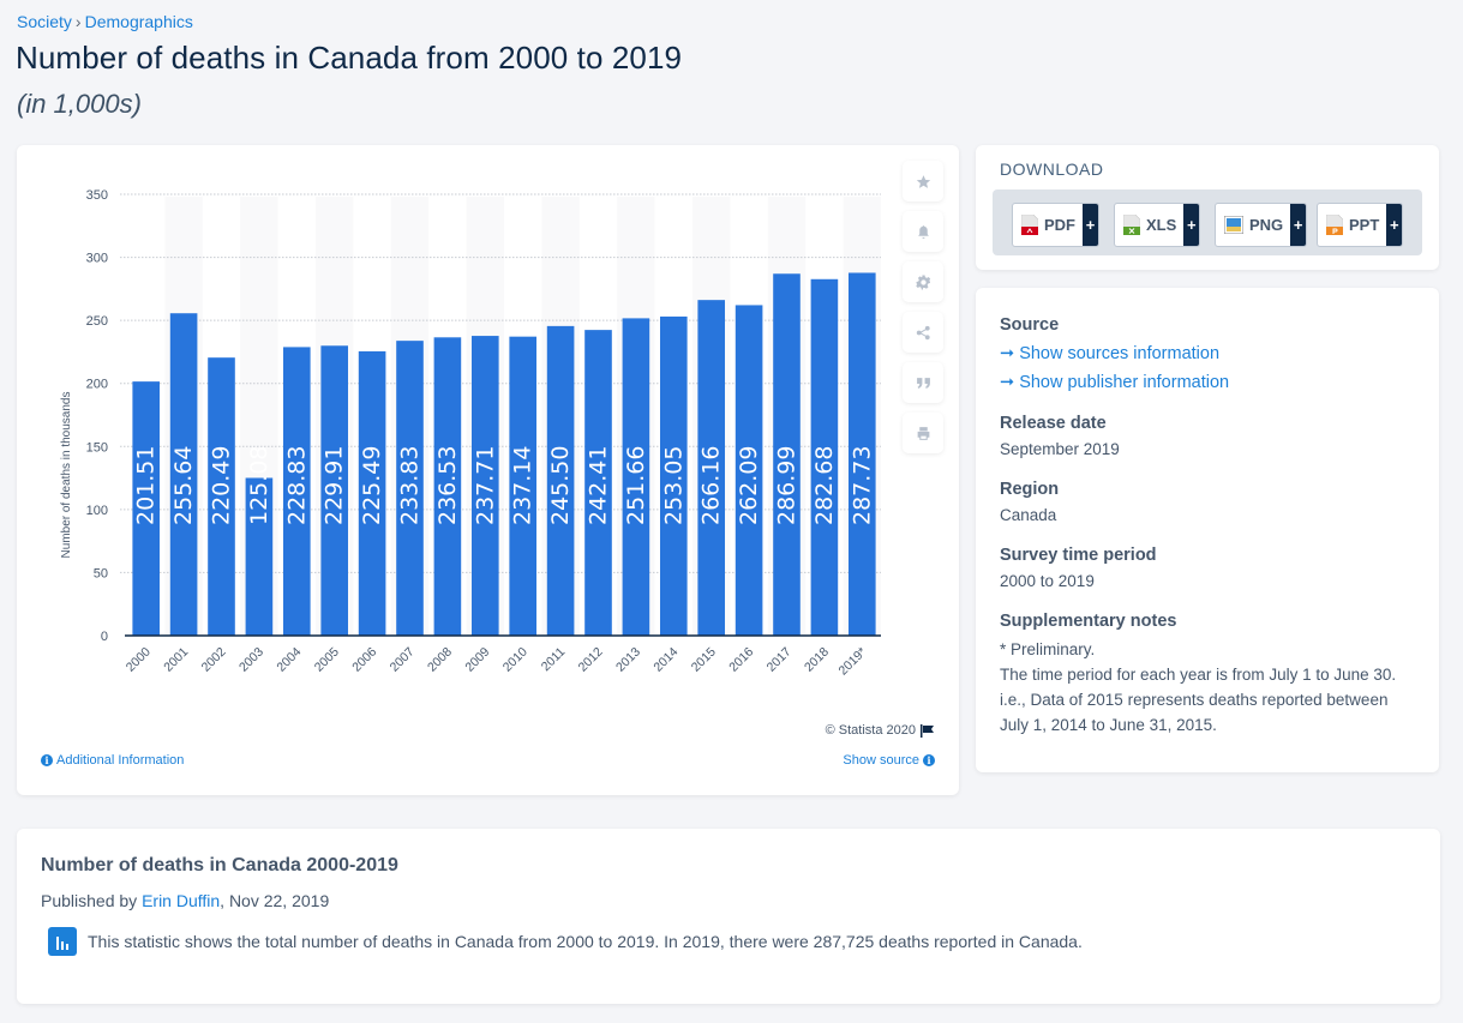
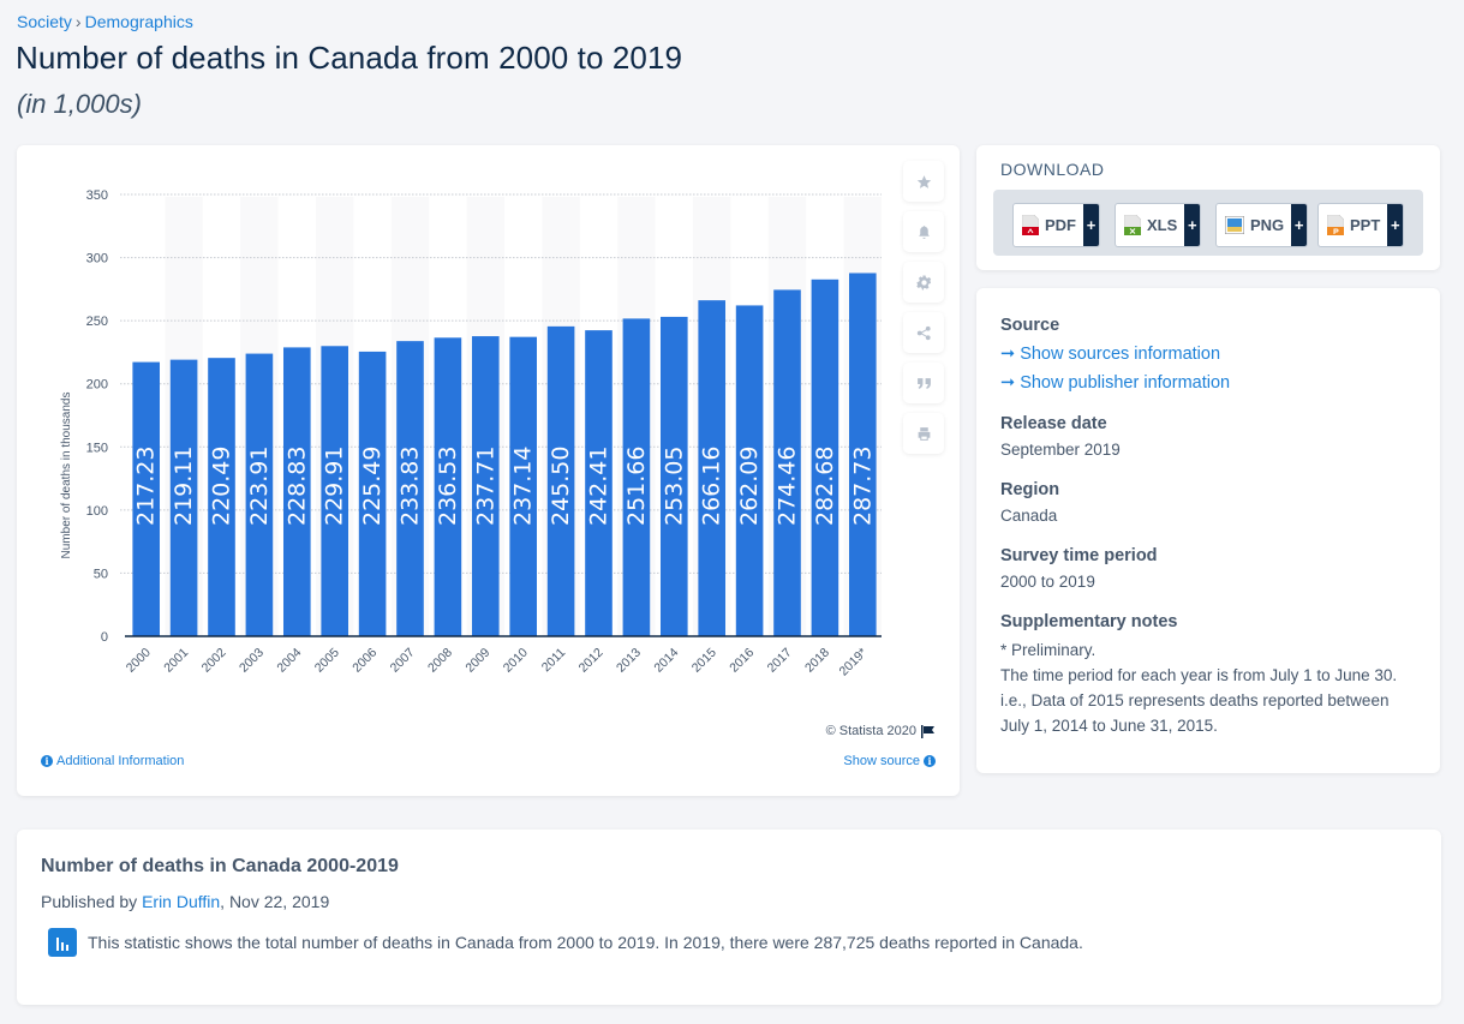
2000: 201.51 -> 217.23
2001: 255.64 -> 219.11
2003: 125.08 -> 223.91
2017: 286.99 -> 274.46
